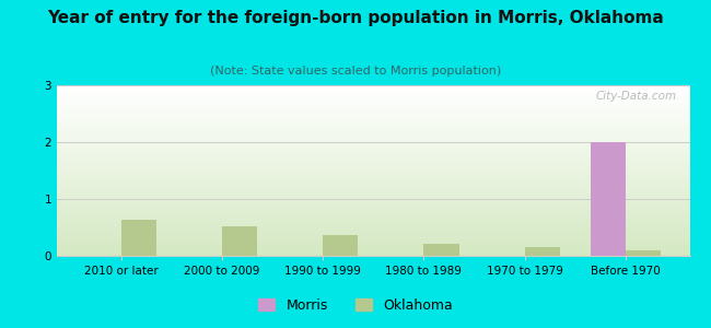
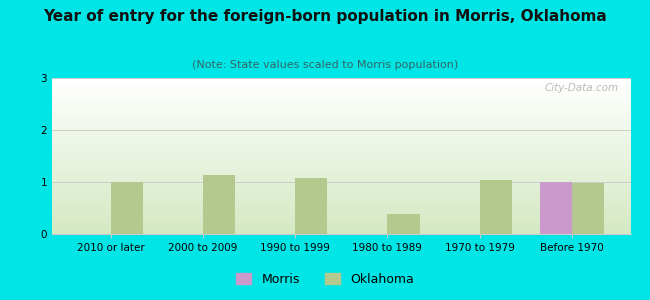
Oklahoma/2010 or later: 0.63 -> 1.00
Oklahoma/2000 to 2009: 0.52 -> 1.14
Oklahoma/1990 to 1999: 0.37 -> 1.08
Oklahoma/1980 to 1989: 0.21 -> 0.38
Oklahoma/1970 to 1979: 0.15 -> 1.04
Morris/Before 1970: 2 -> 1
Oklahoma/Before 1970: 0.10 -> 0.98
